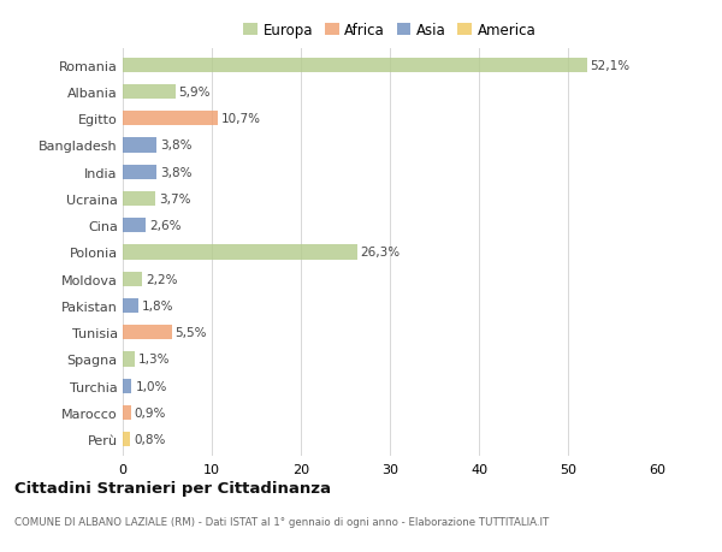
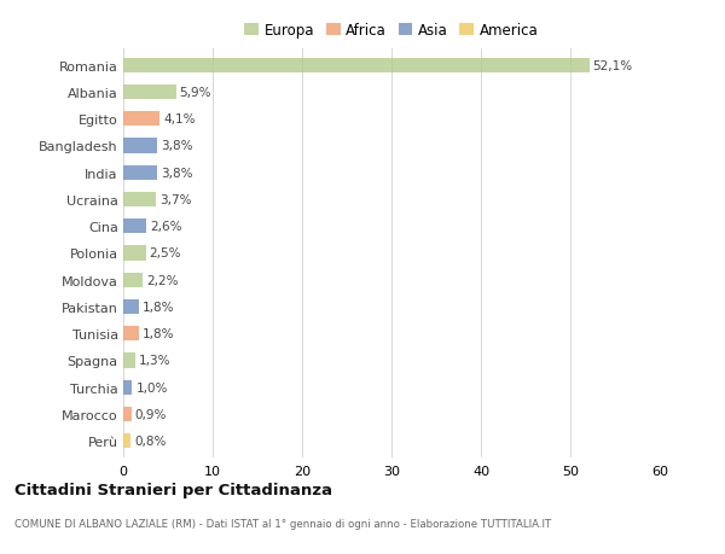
Egitto: 10,7% -> 4,1%
Polonia: 26,3% -> 2,5%
Tunisia: 5,5% -> 1,8%
